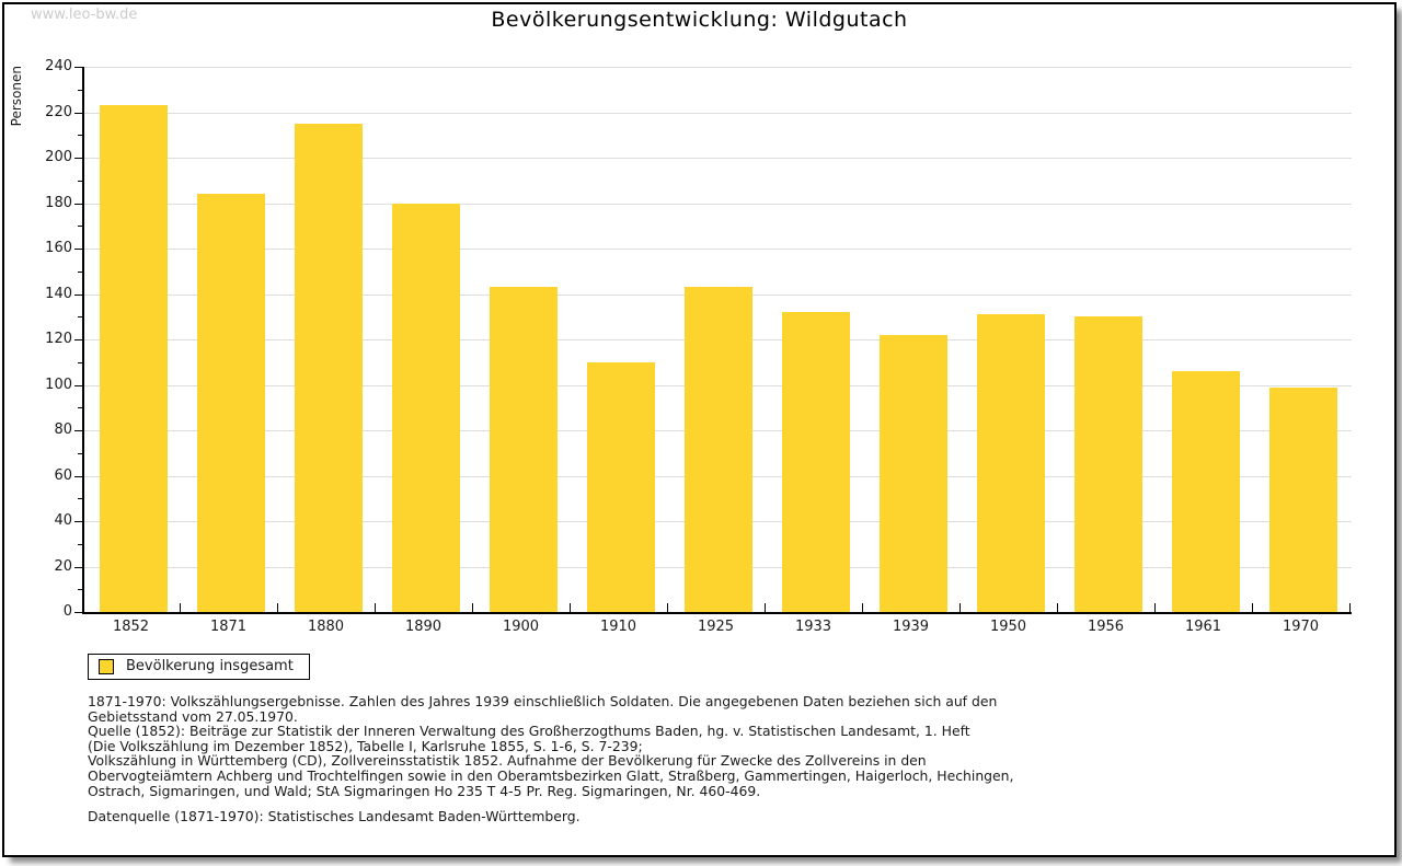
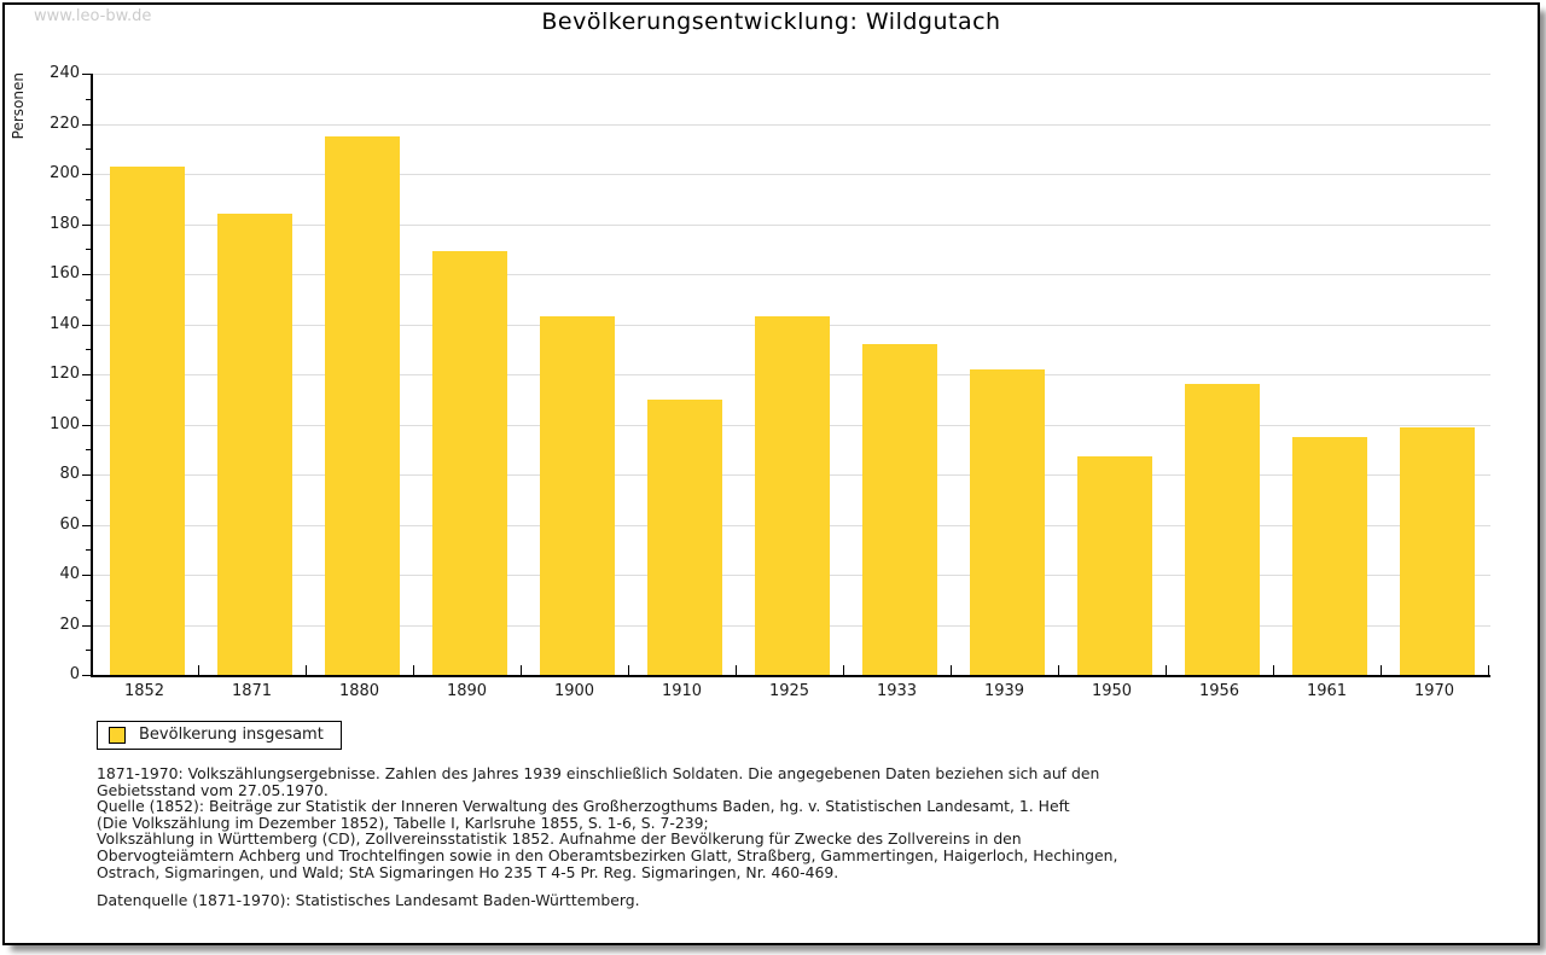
1852: 223 -> 203
1890: 180 -> 169
1950: 131 -> 87
1956: 130 -> 116
1961: 106 -> 95
